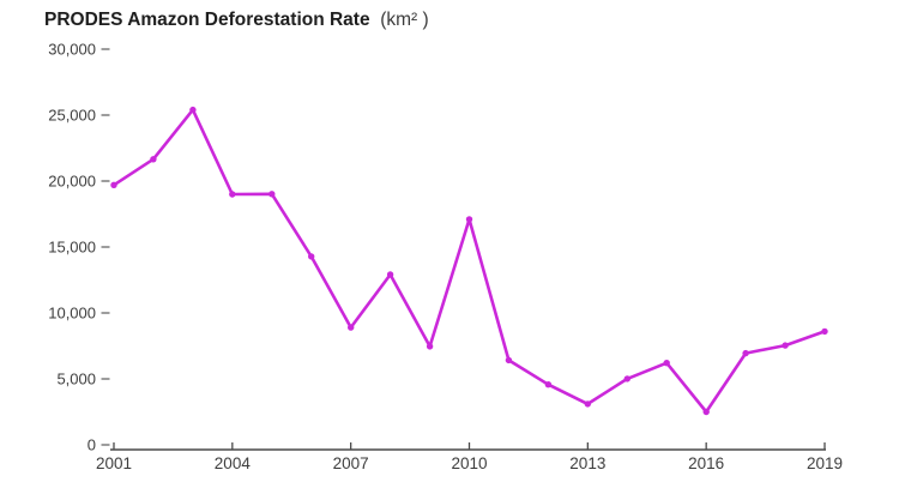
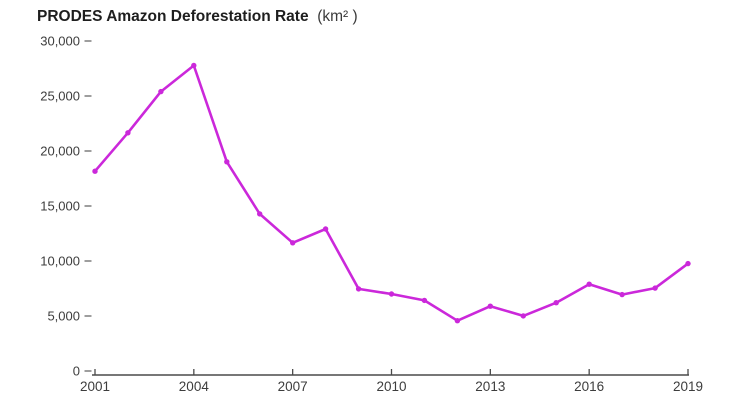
2001: 19700 -> 18200
2004: 19000 -> 27800
2007: 8900 -> 11700
2010: 17100 -> 7000
2013: 3100 -> 5900
2016: 2500 -> 7900
2019: 8600 -> 9800
